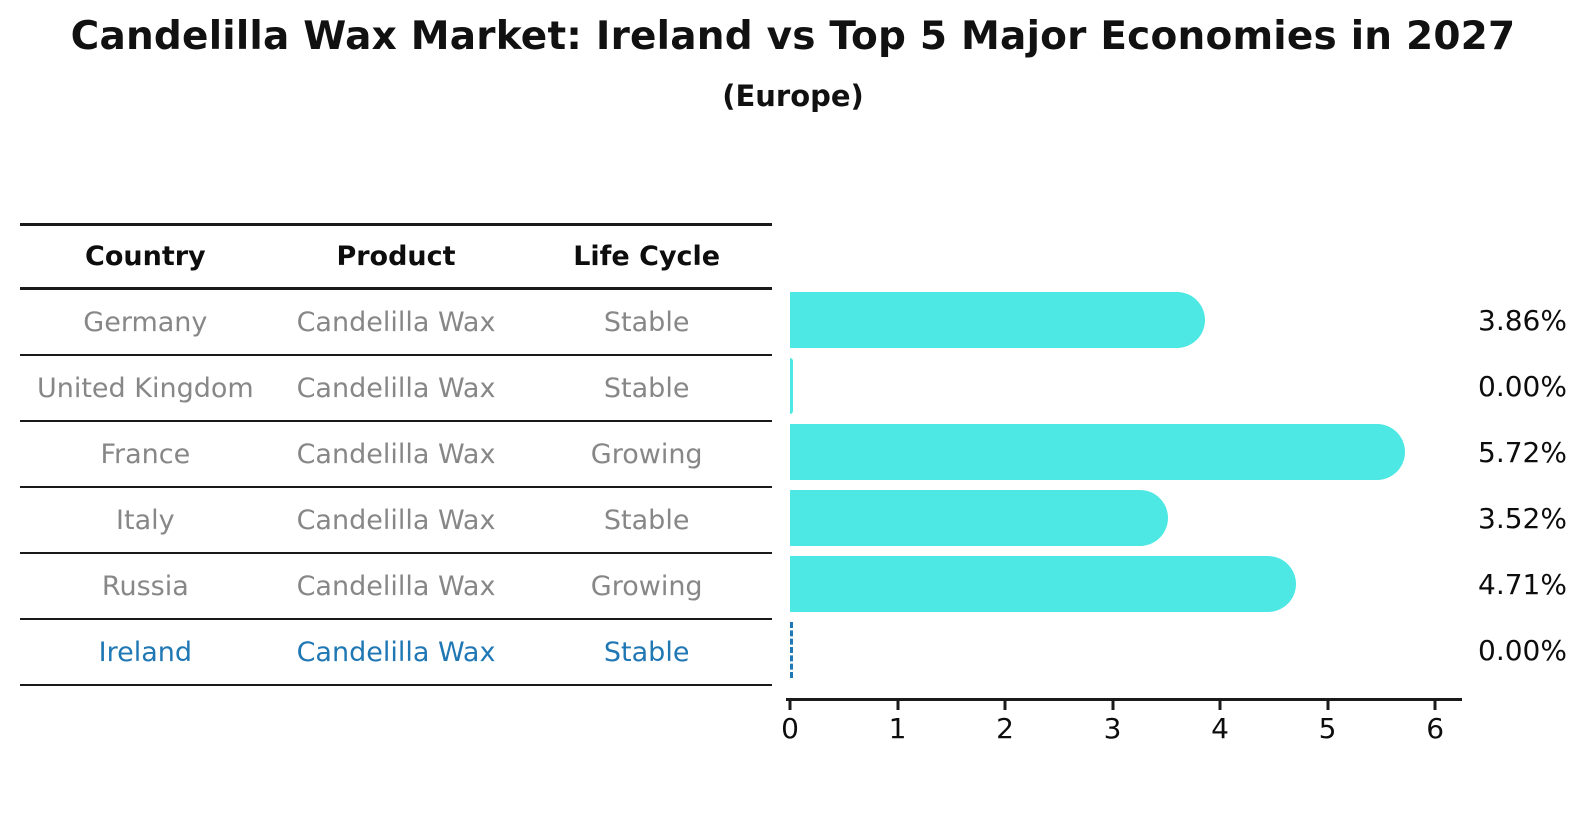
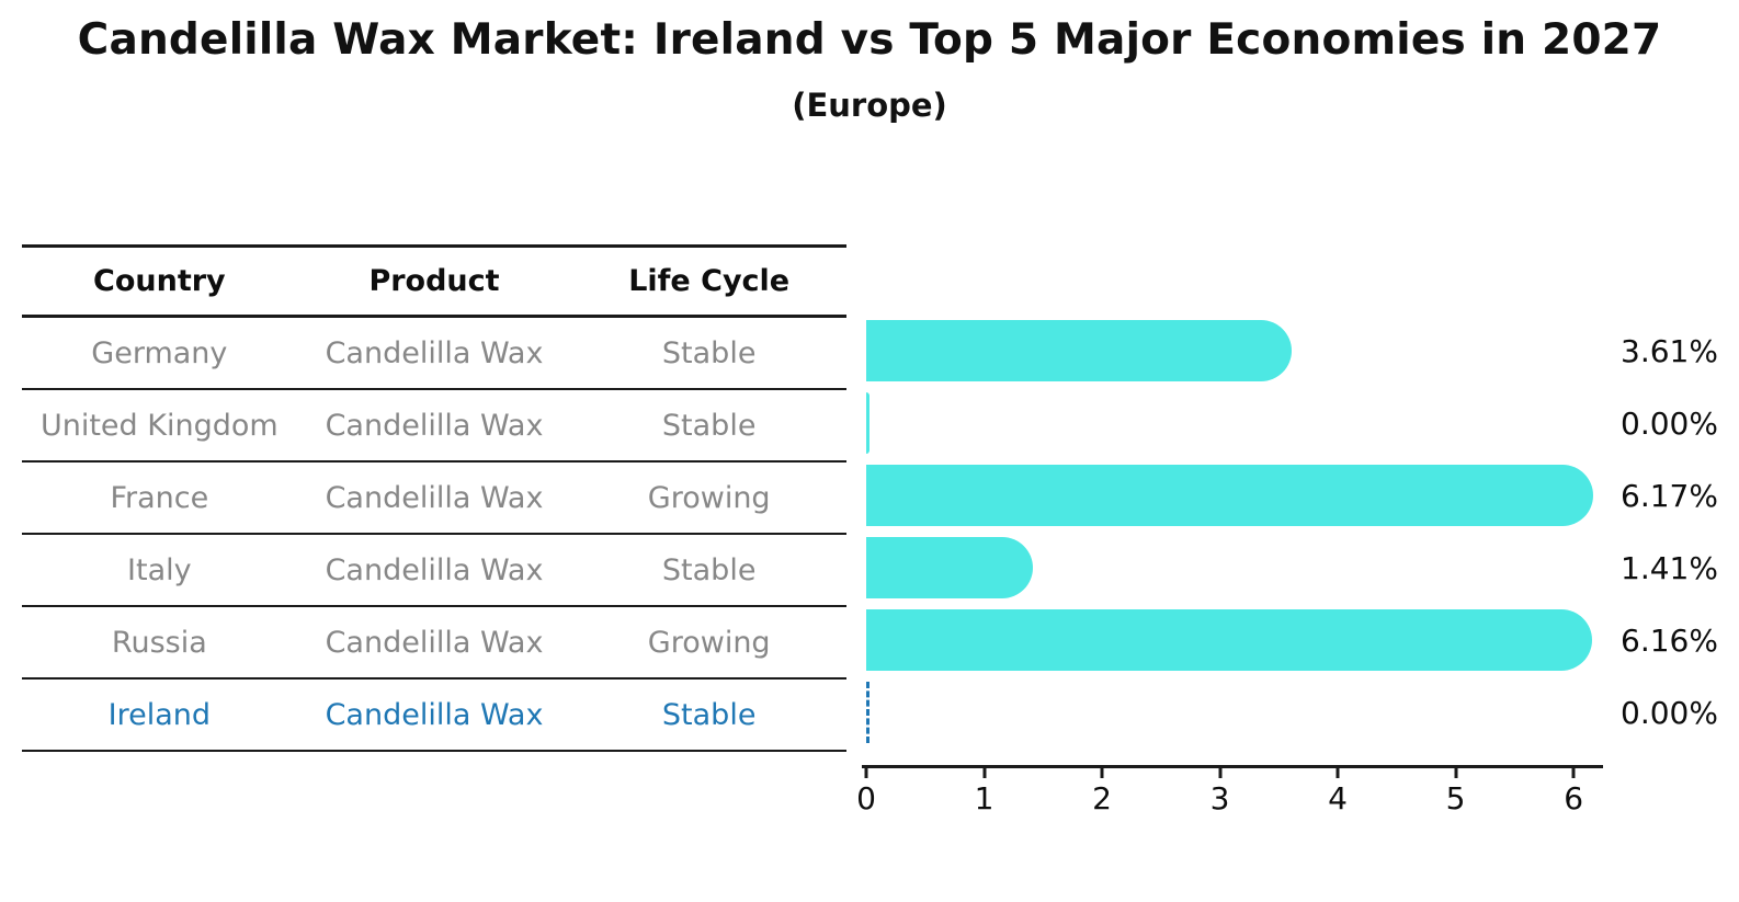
Germany: 3.86% -> 3.61%
France: 5.72% -> 6.17%
Italy: 3.52% -> 1.41%
Russia: 4.71% -> 6.16%
